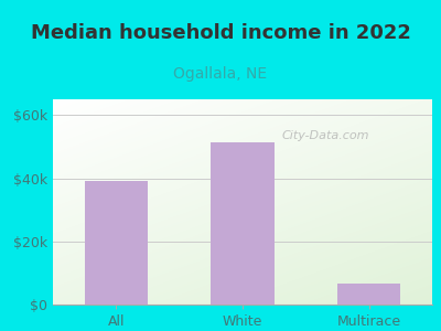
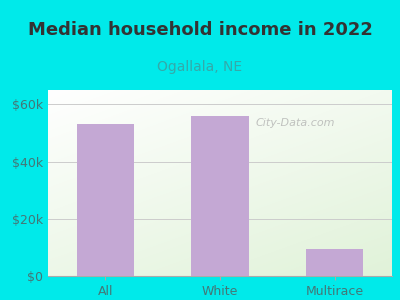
All: $39.0k -> $53.0k
White: $51.5k -> $56.0k
Multirace: $6.5k -> $9.5k
